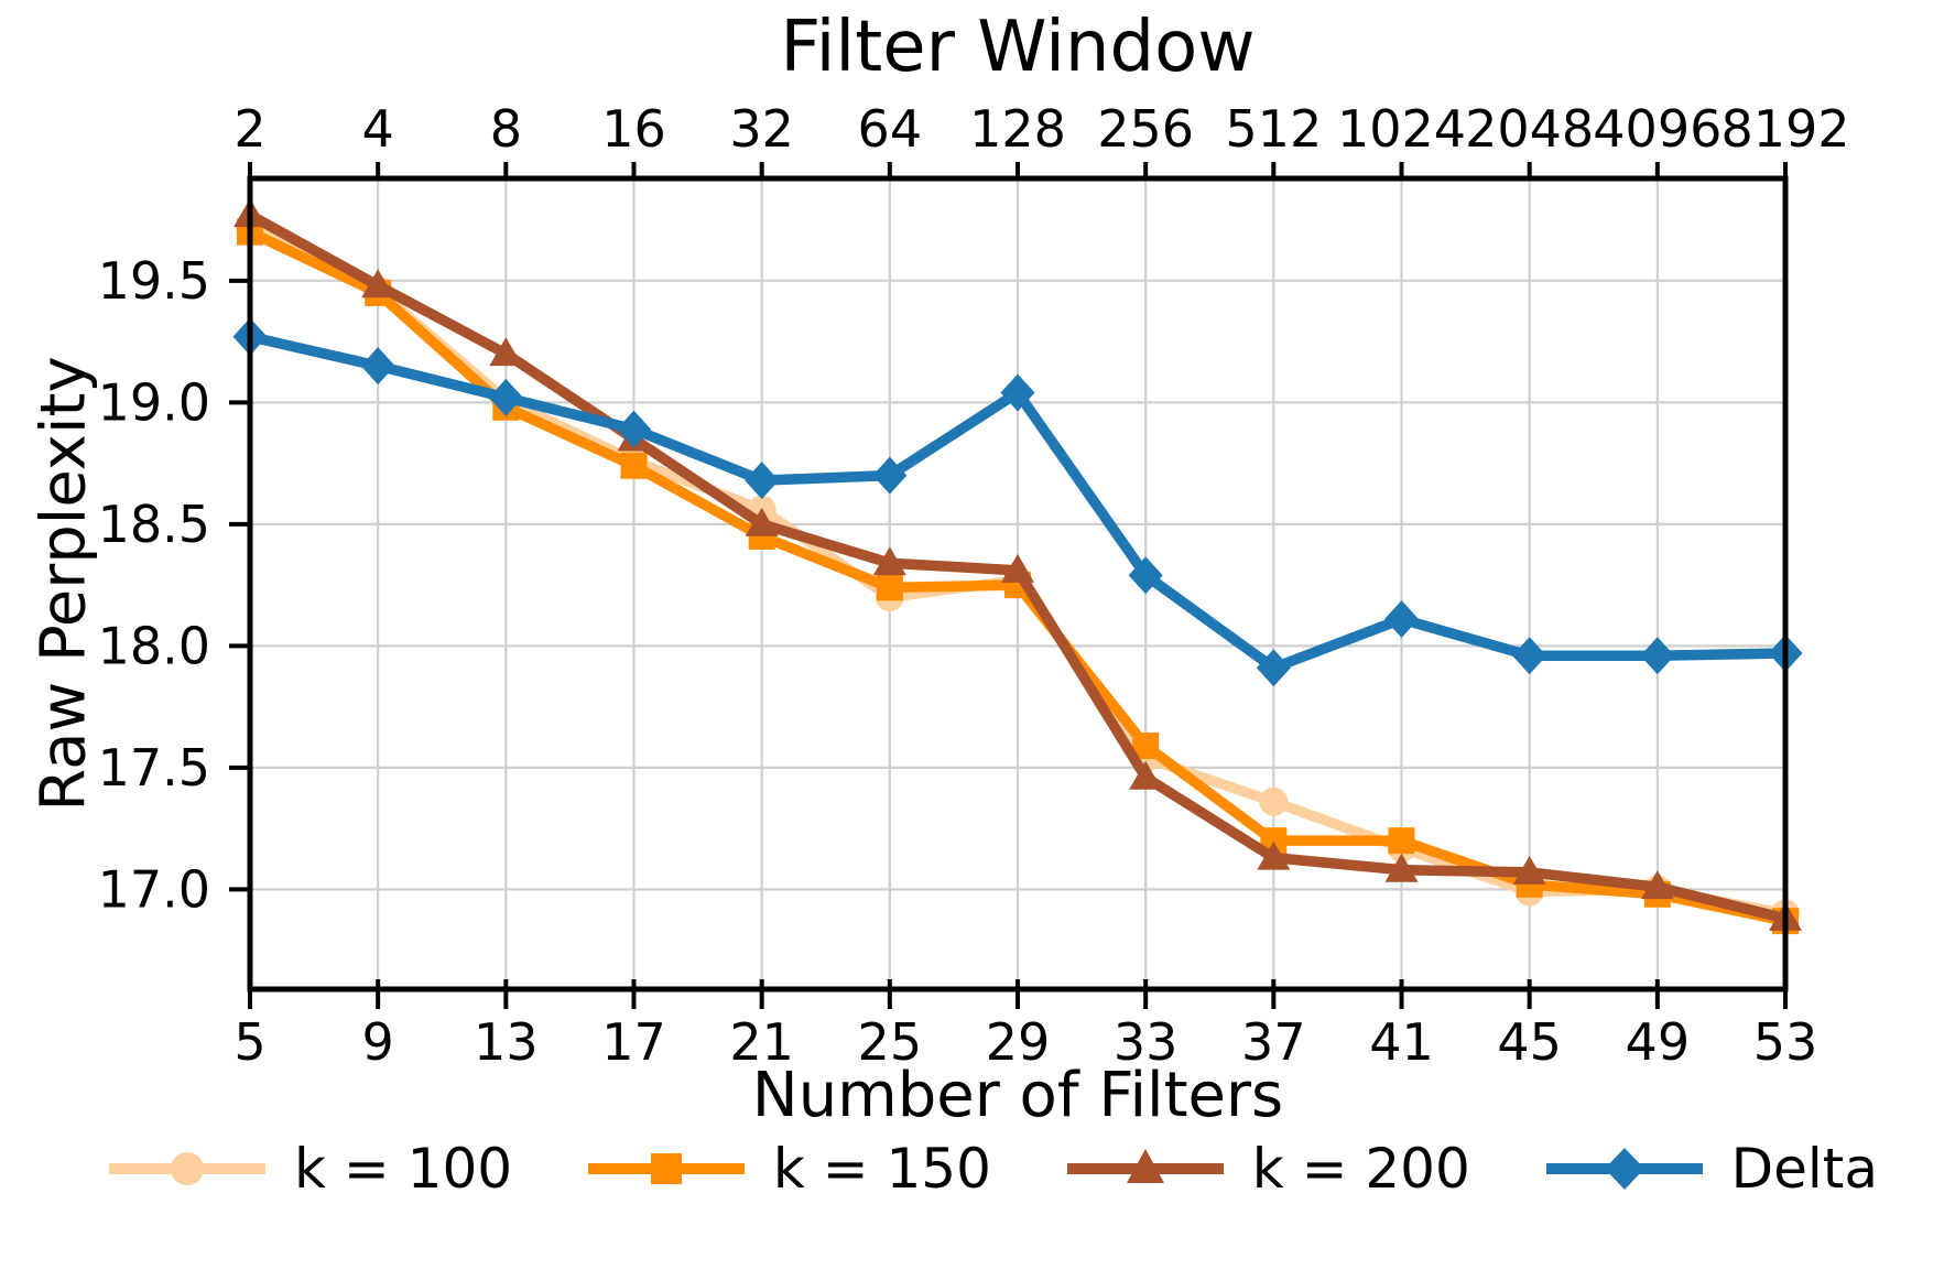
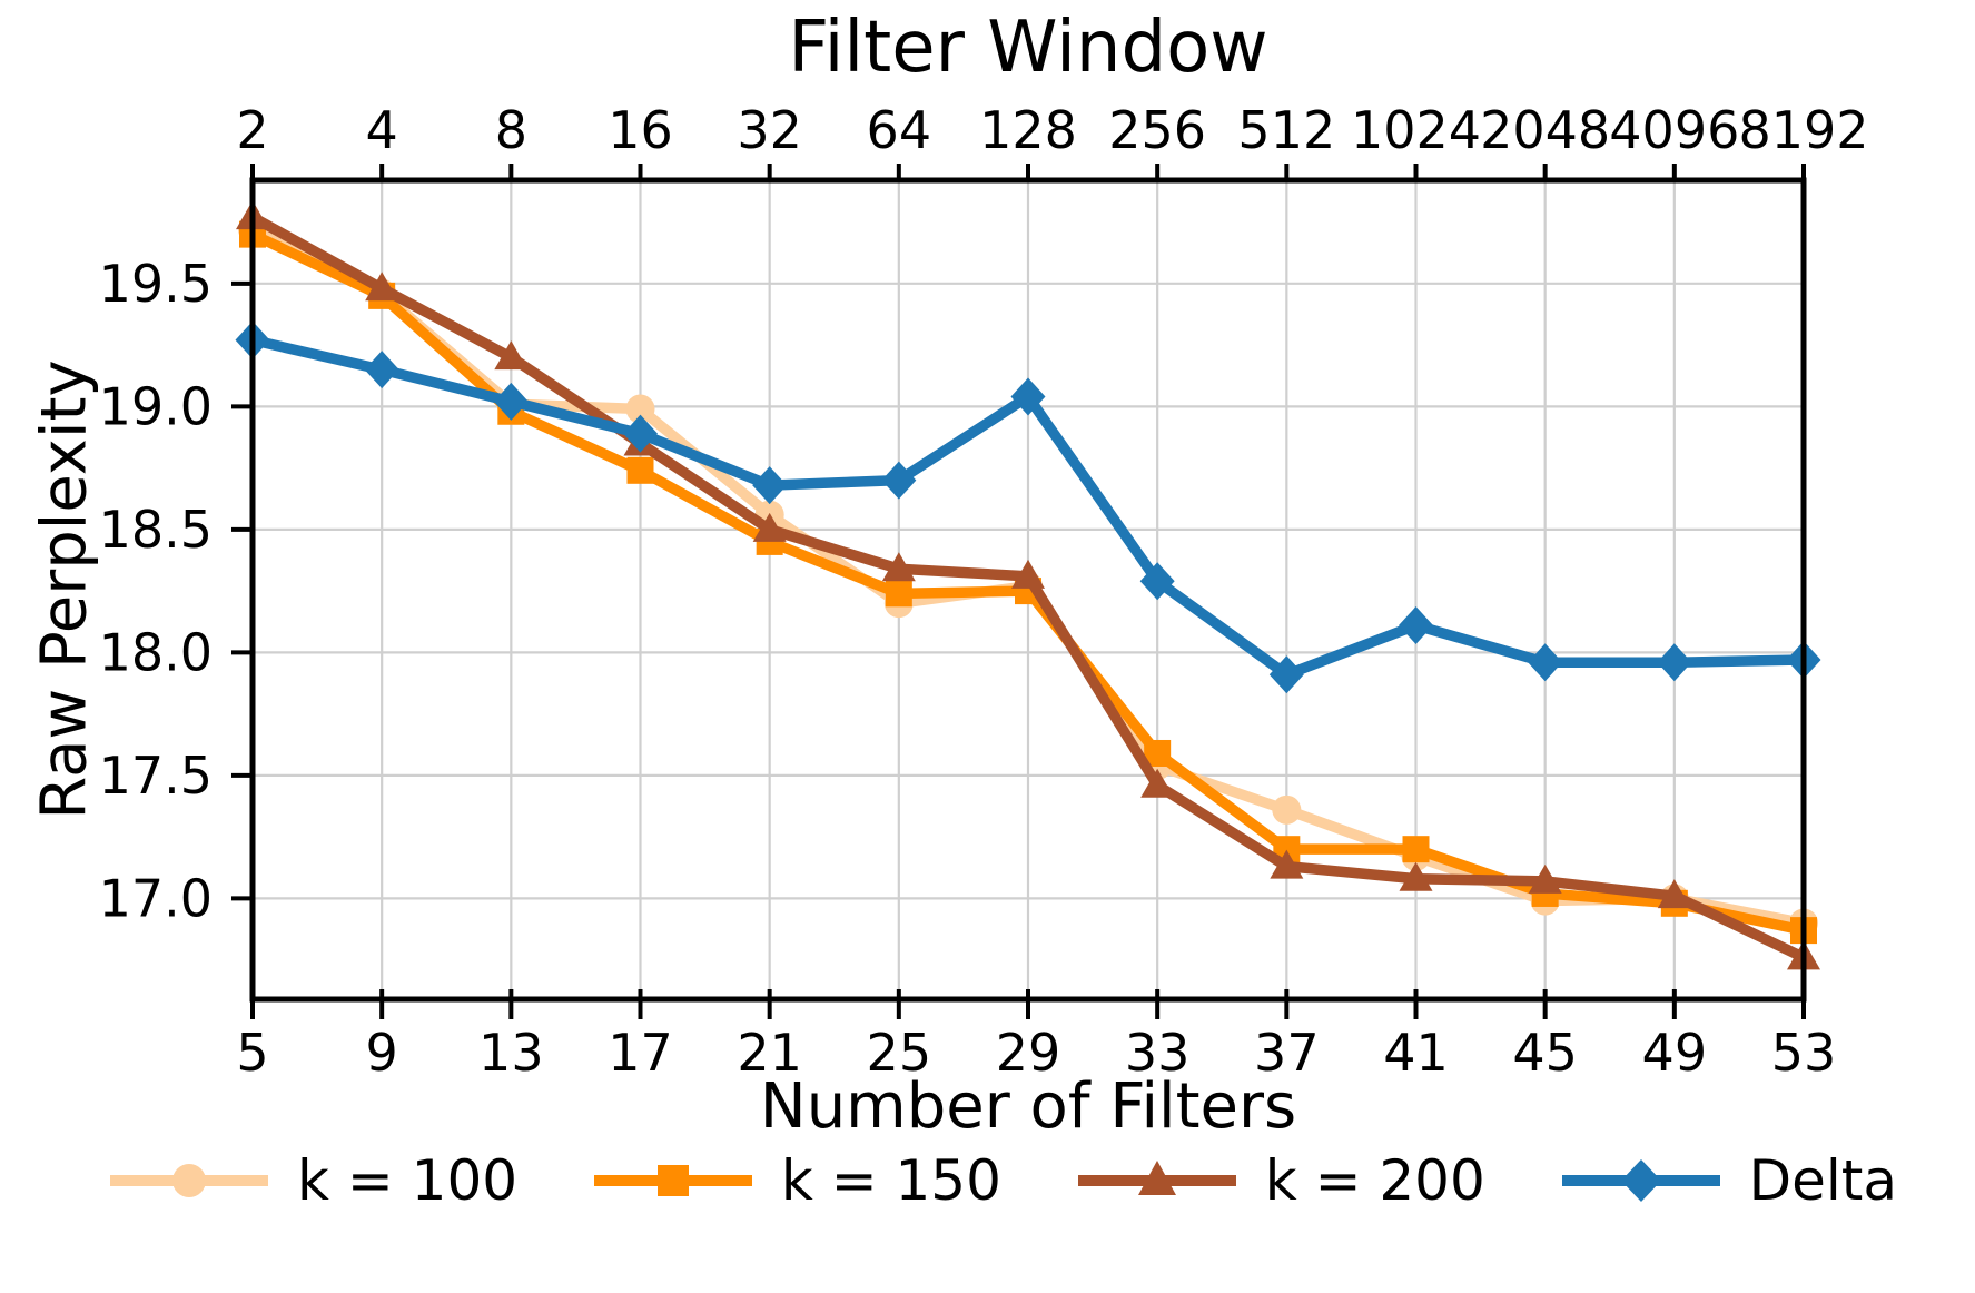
k = 100/17: 18.76 -> 18.99
k = 200/53: 16.88 -> 16.76
